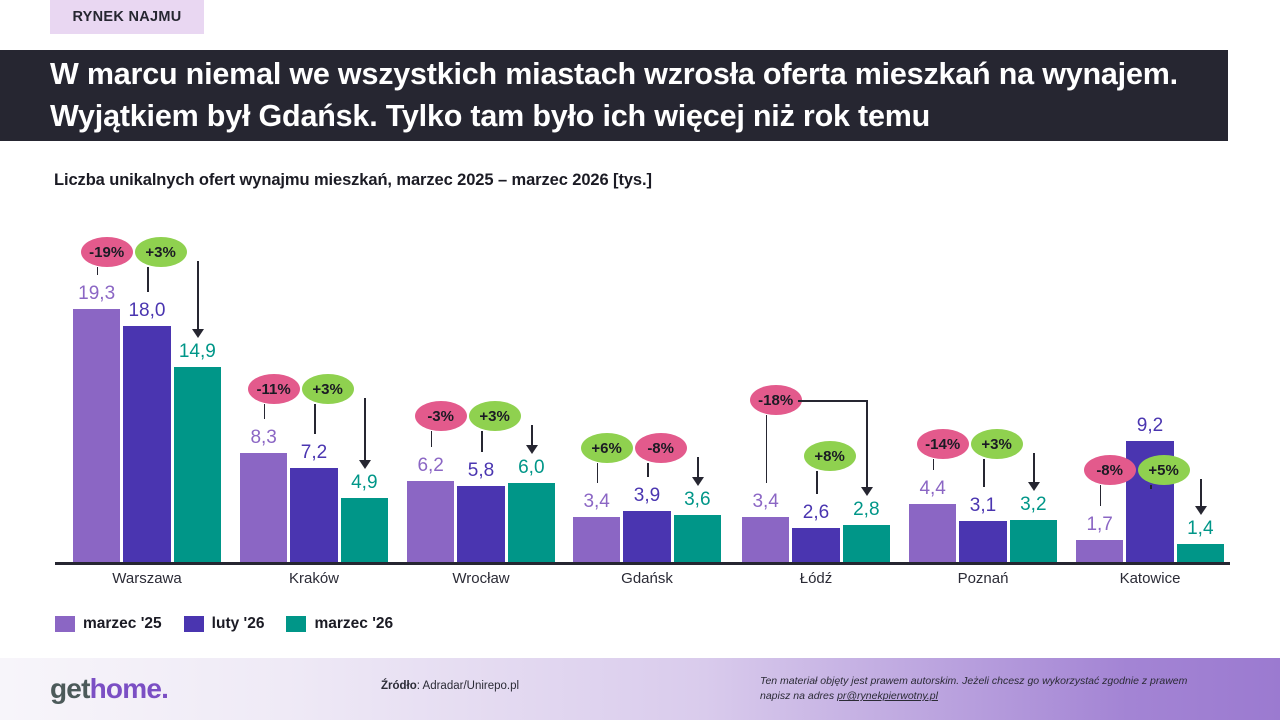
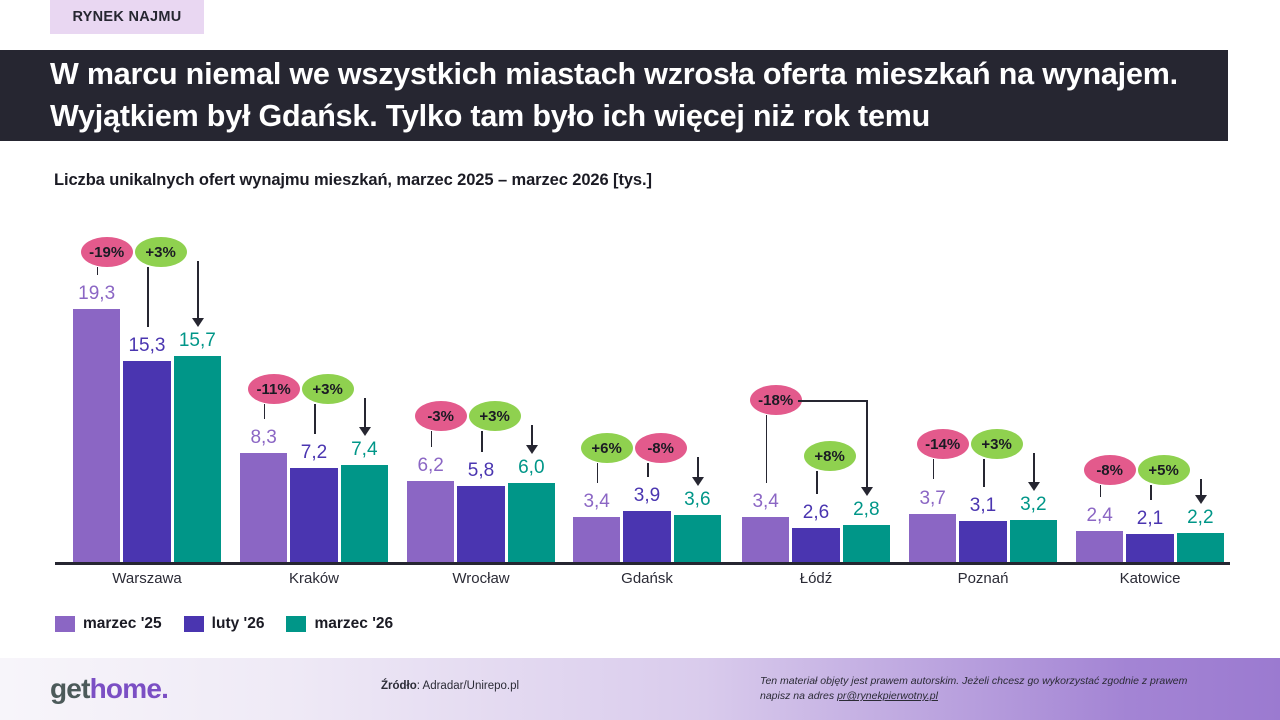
luty '26/Warszawa: 18,0 -> 15,3
marzec '26/Warszawa: 14,9 -> 15,7
marzec '26/Kraków: 4,9 -> 7,4
marzec '25/Poznań: 4,4 -> 3,7
marzec '25/Katowice: 1,7 -> 2,4
luty '26/Katowice: 9,2 -> 2,1
marzec '26/Katowice: 1,4 -> 2,2
